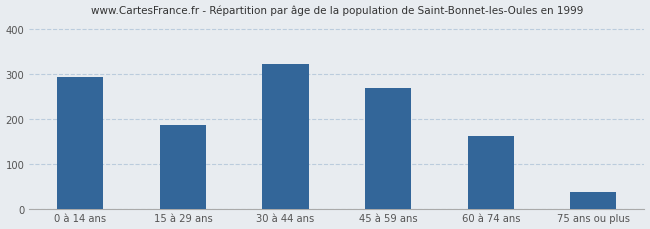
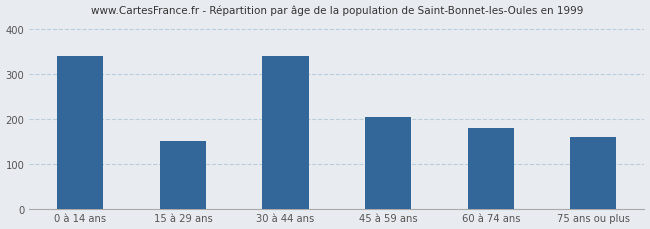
0 à 14 ans: 293 -> 340
15 à 29 ans: 187 -> 150
30 à 44 ans: 322 -> 340
45 à 59 ans: 268 -> 205
60 à 74 ans: 161 -> 180
75 ans ou plus: 36 -> 160
